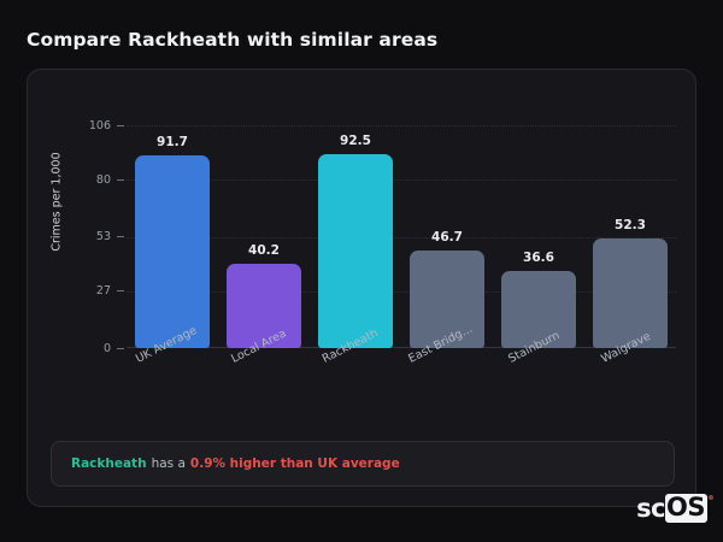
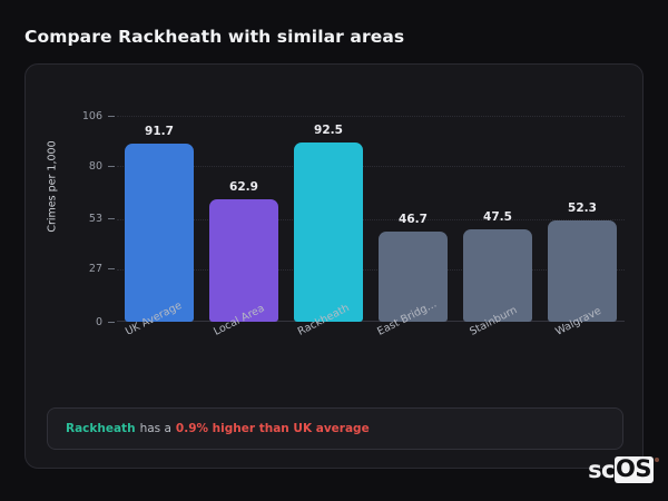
Local Area: 40.2 -> 62.9
Stainburn: 36.6 -> 47.5
